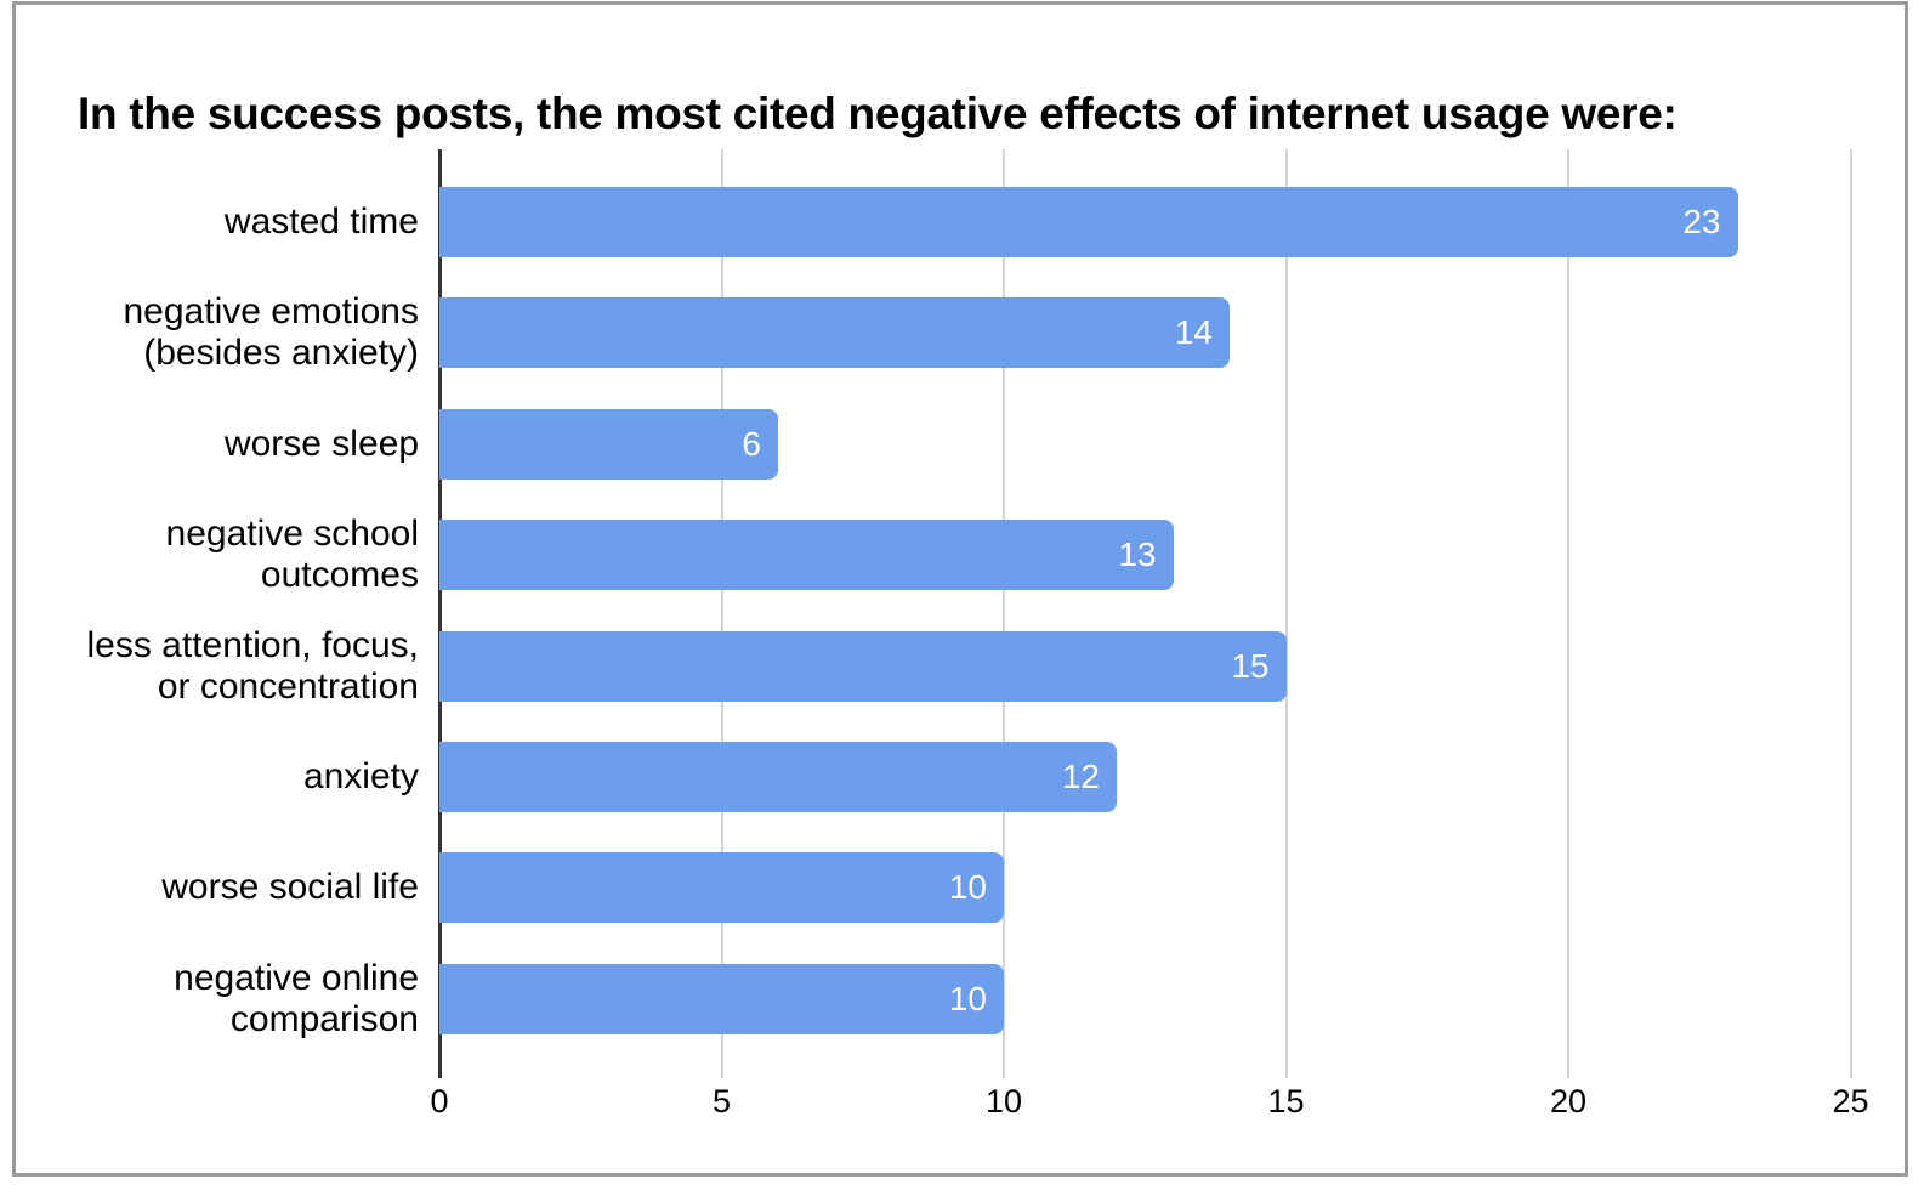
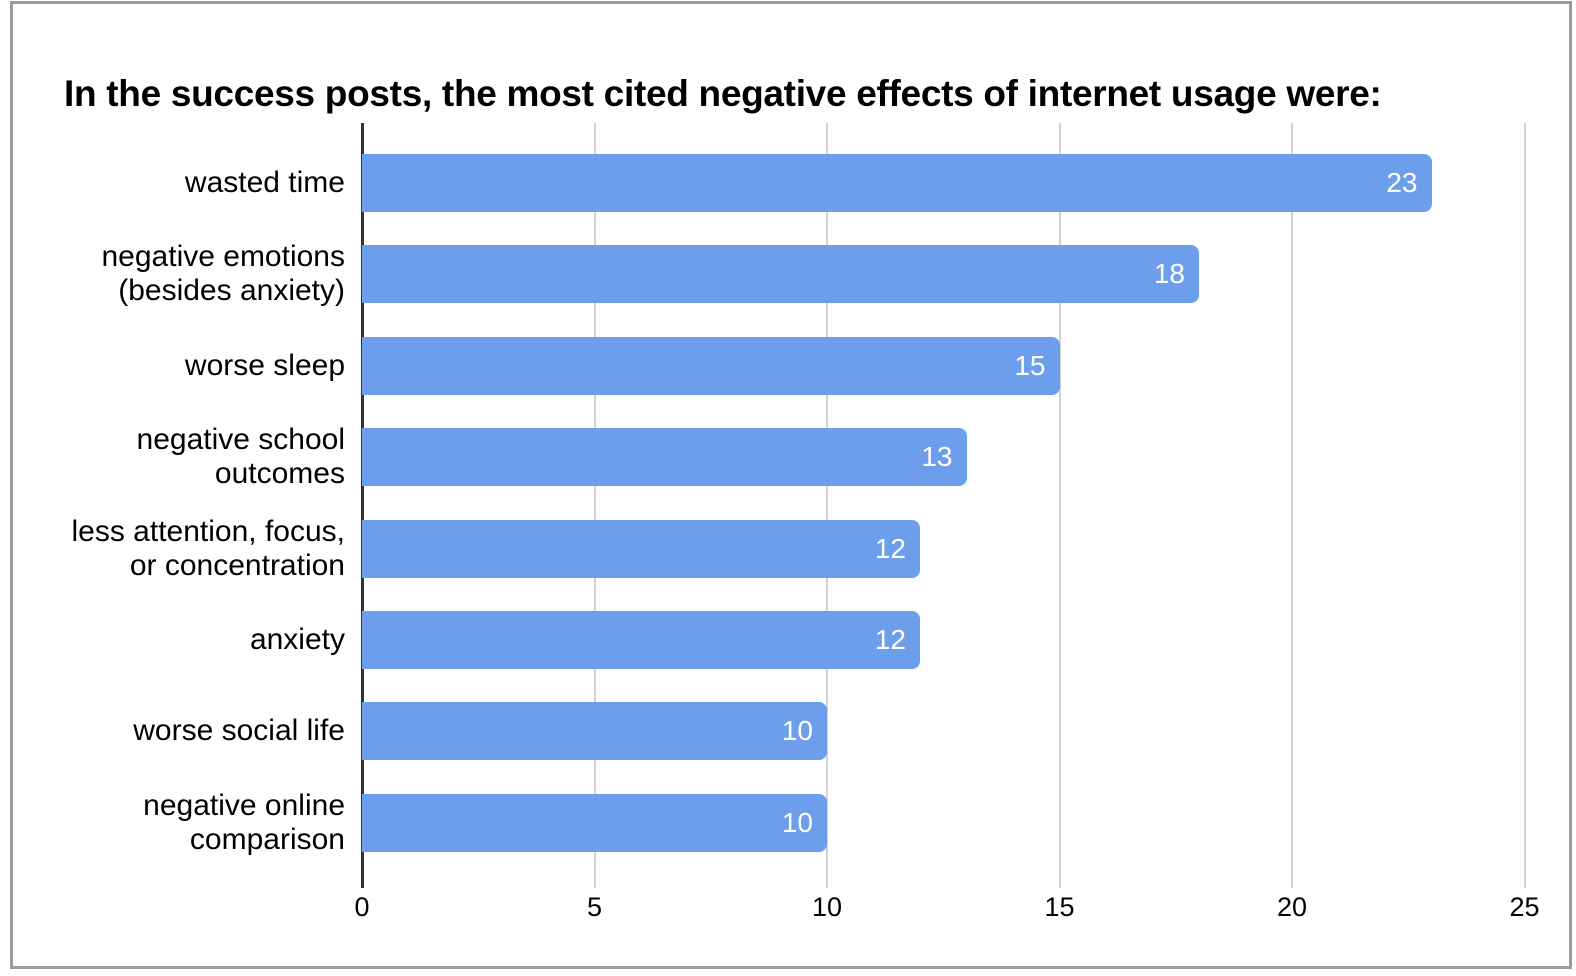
negative emotions (besides anxiety): 14 -> 18
worse sleep: 6 -> 15
less attention, focus, or concentration: 15 -> 12
